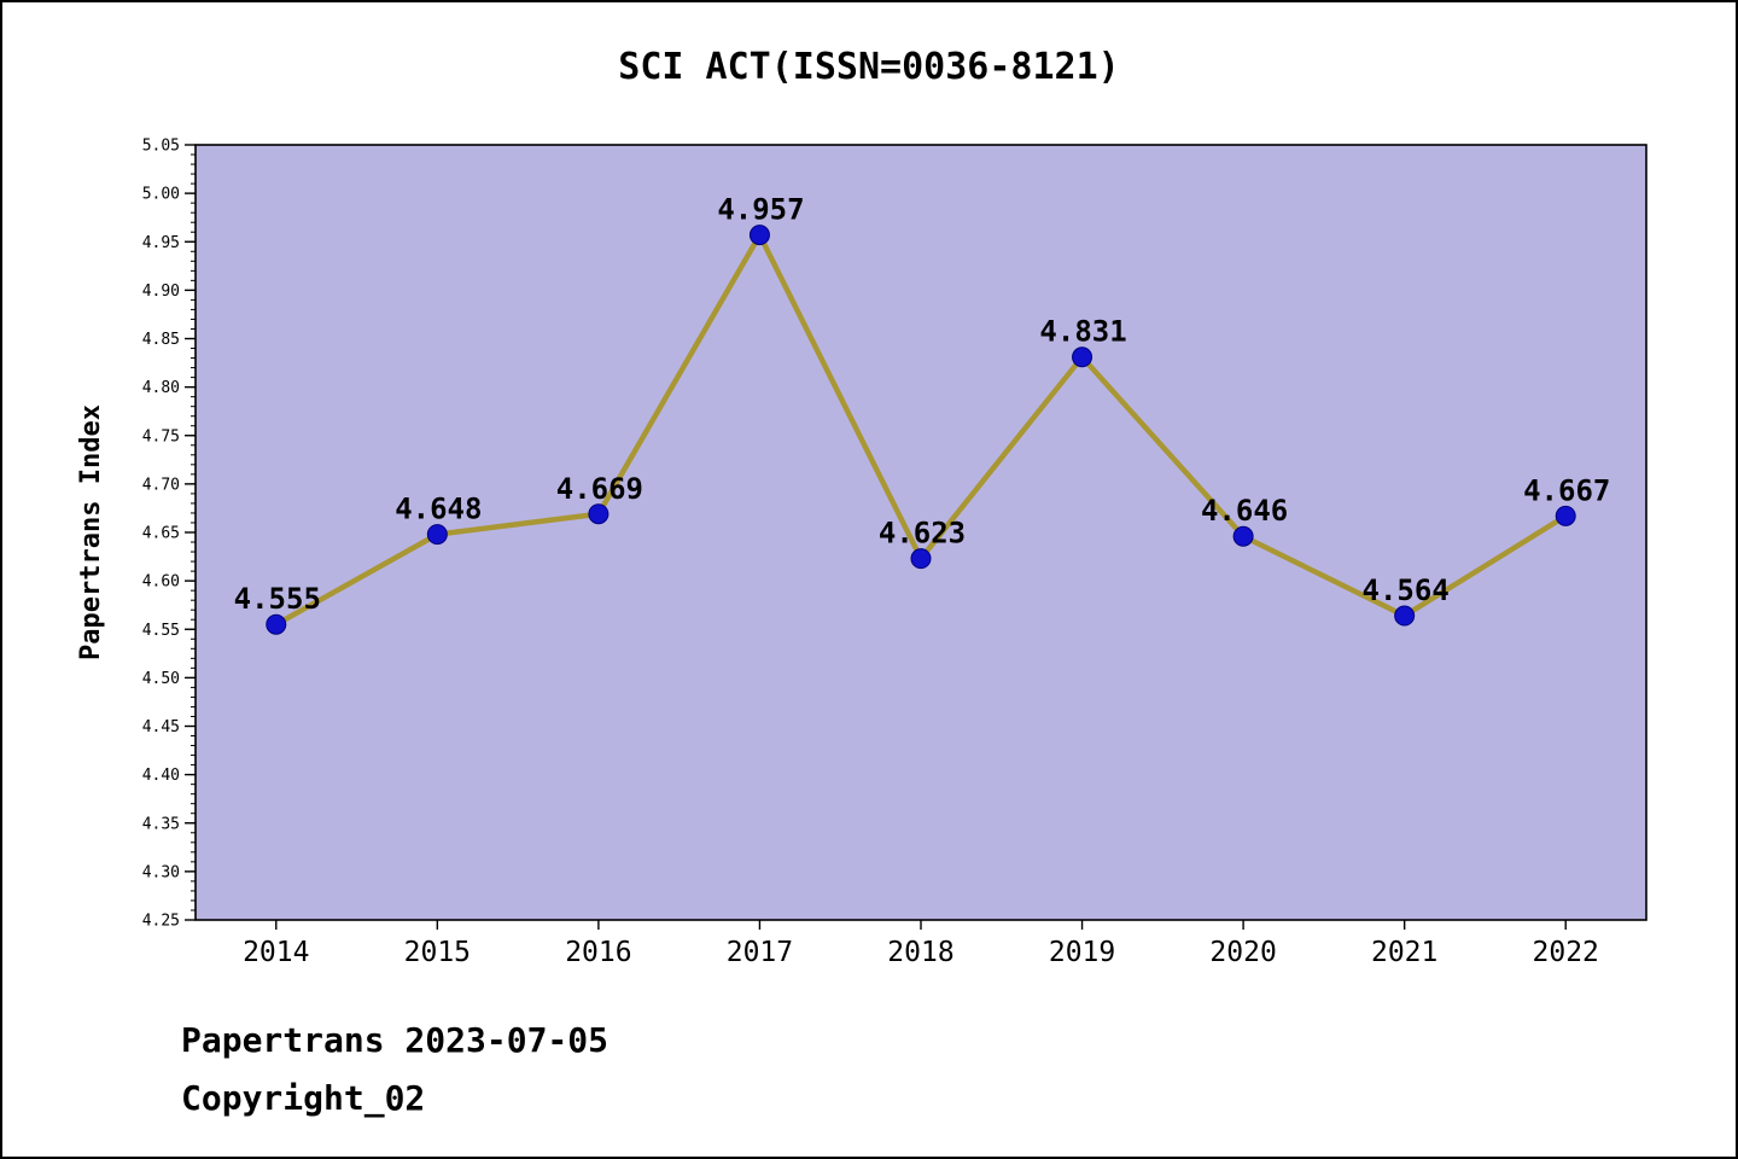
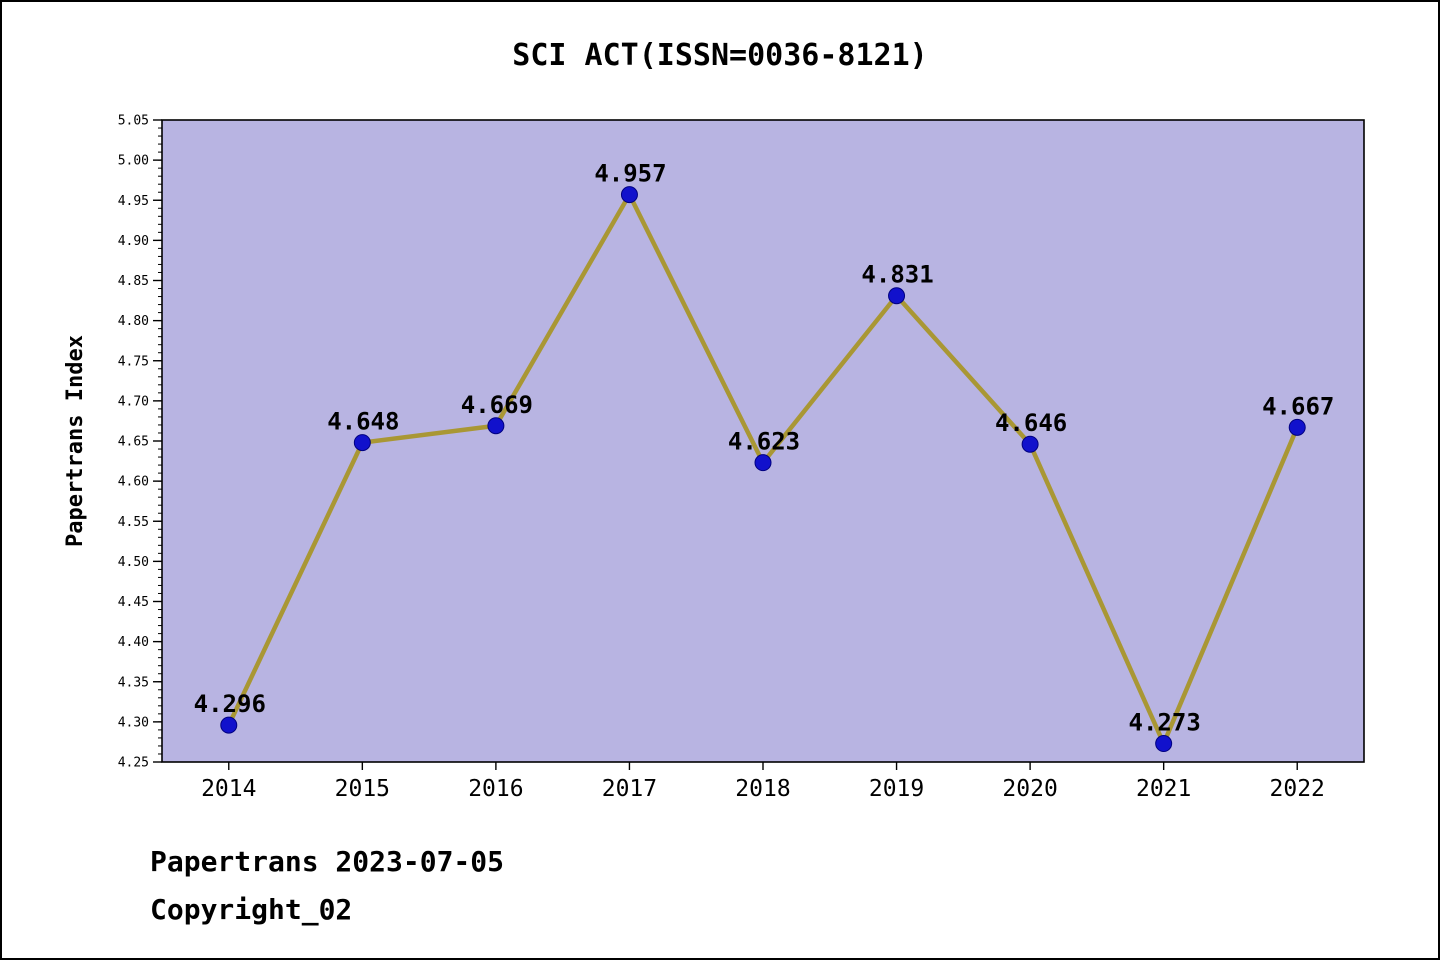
2014: 4.555 -> 4.296
2021: 4.564 -> 4.273
